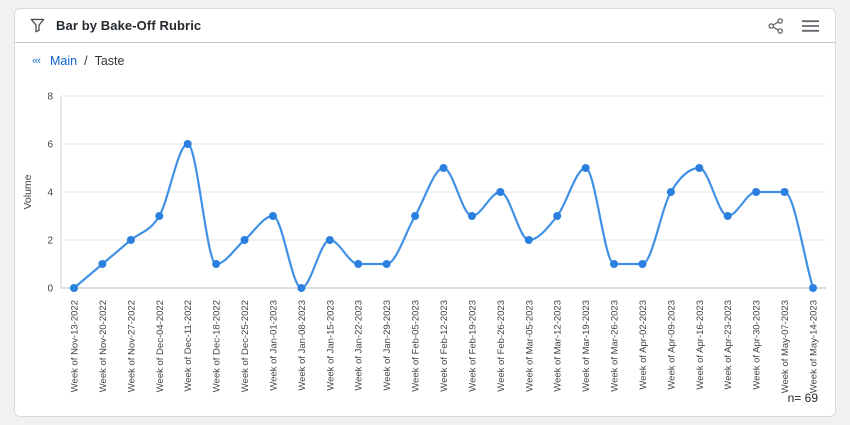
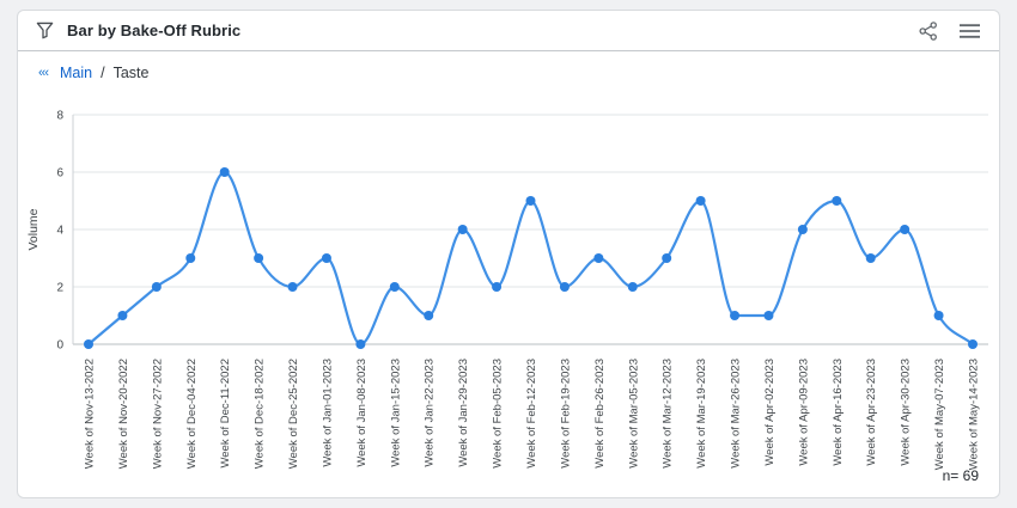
Week of Dec-18-2022: 1 -> 3
Week of Jan-29-2023: 1 -> 4
Week of Feb-05-2023: 3 -> 2
Week of Feb-19-2023: 3 -> 2
Week of Feb-26-2023: 4 -> 3
Week of May-07-2023: 4 -> 1
